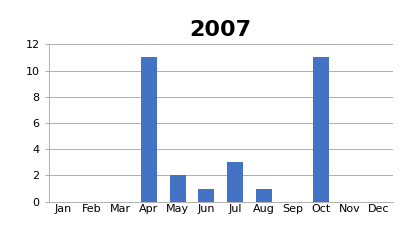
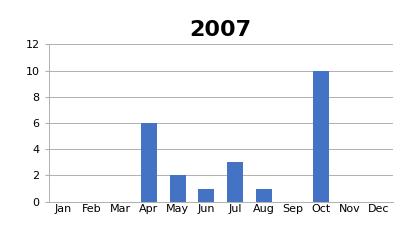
Apr: 11 -> 6
Oct: 11 -> 10
